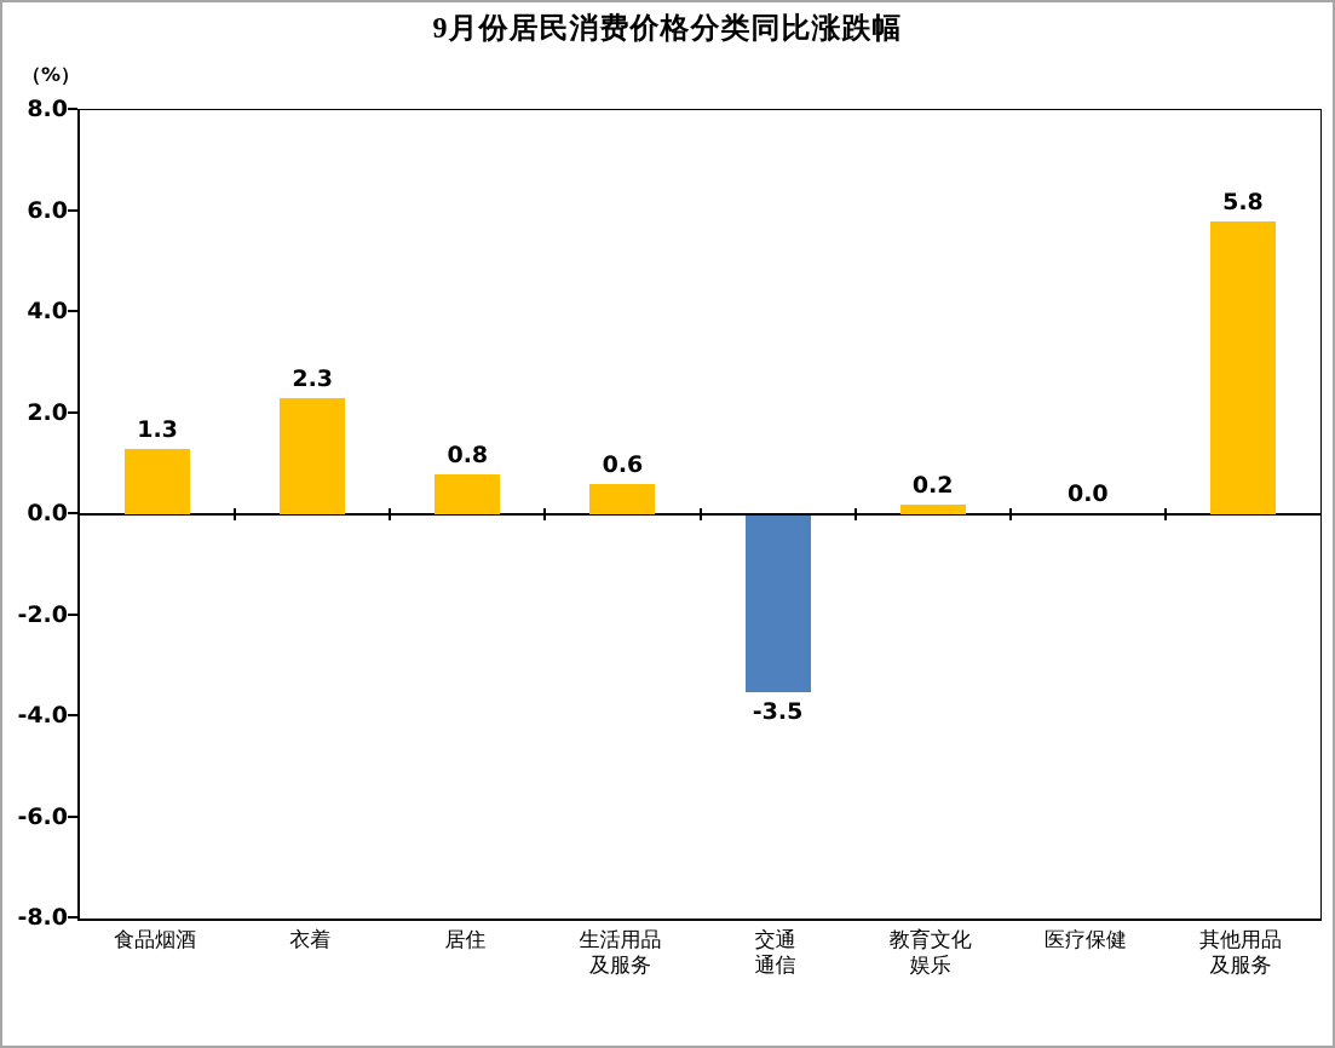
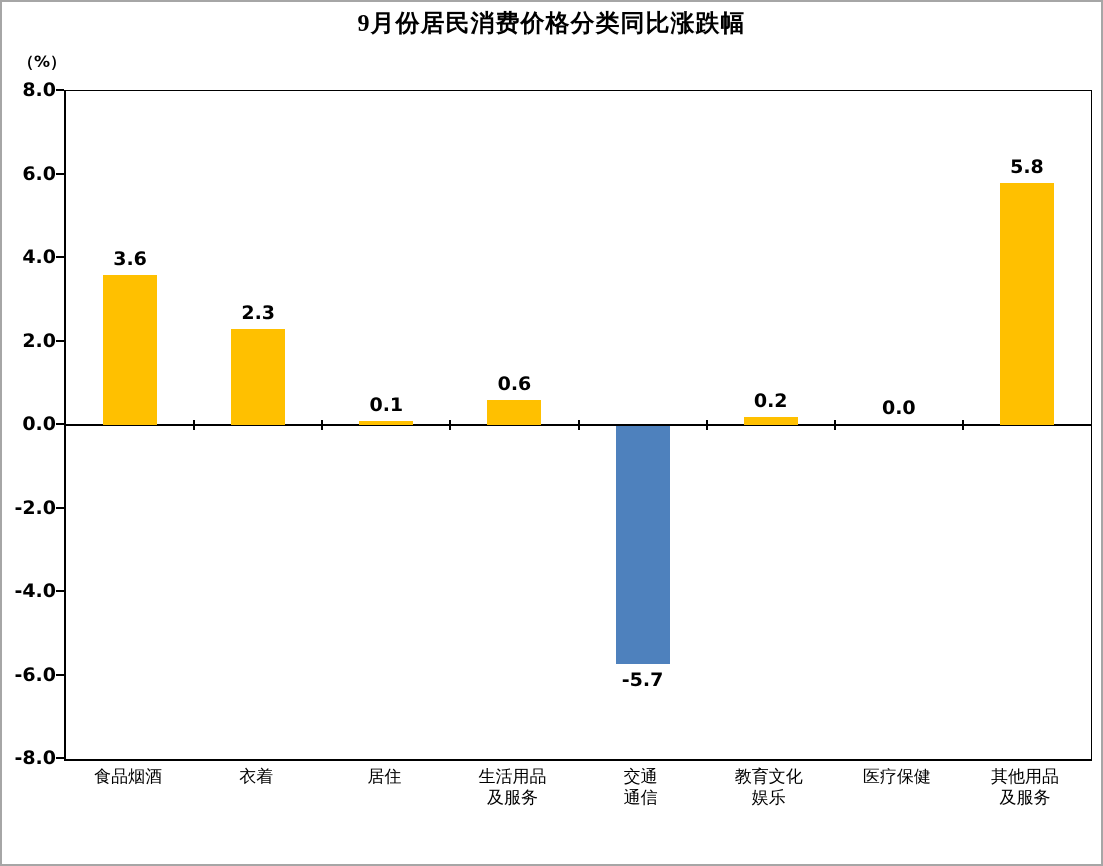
食品烟酒: 1.3 -> 3.6
居住: 0.8 -> 0.1
交通 通信: -3.5 -> -5.7
